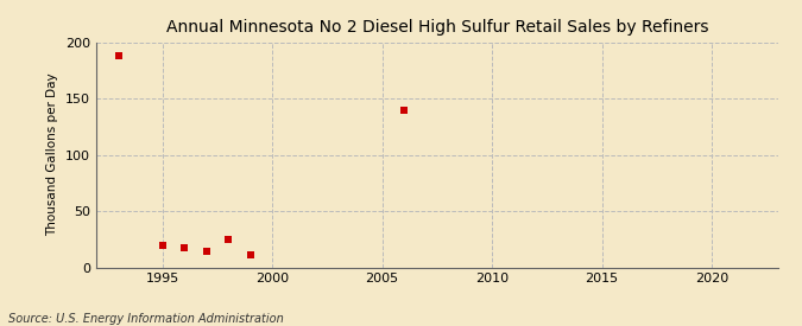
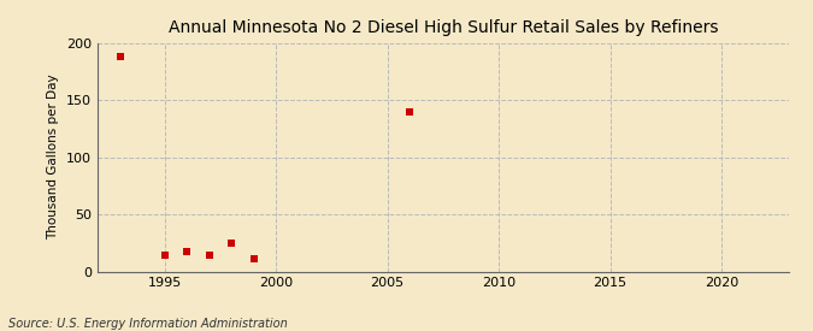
1995: 20 -> 14
